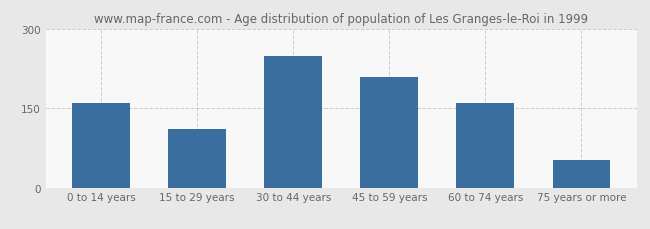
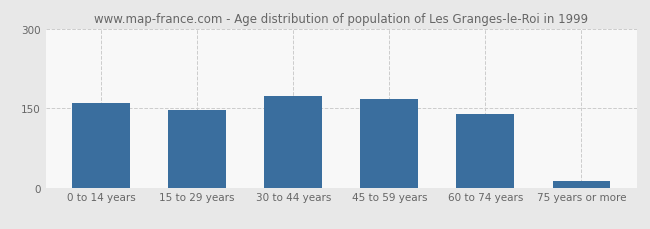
15 to 29 years: 110 -> 146
30 to 44 years: 248 -> 174
45 to 59 years: 210 -> 168
60 to 74 years: 160 -> 140
75 years or more: 52 -> 13
